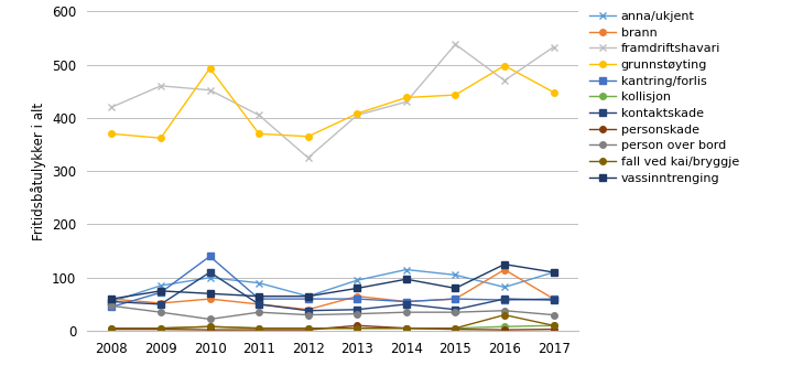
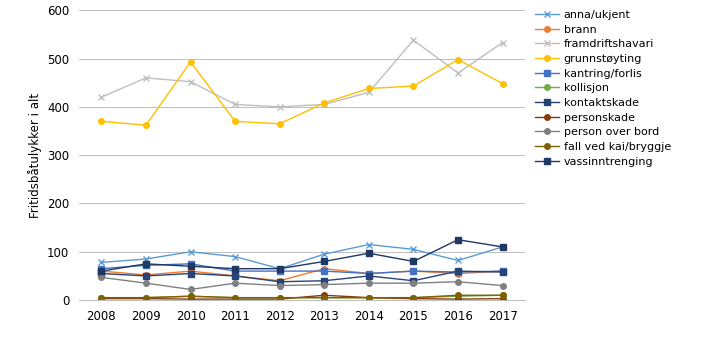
anna/ukjent/2008: 55 -> 78
kantring/forlis/2008: 45 -> 65
kantring/forlis/2010: 140 -> 75
kontaktskade/2010: 110 -> 55
framdriftshavari/2012: 325 -> 400
brann/2016: 115 -> 55
fall ved kai/bryggje/2016: 30 -> 10
